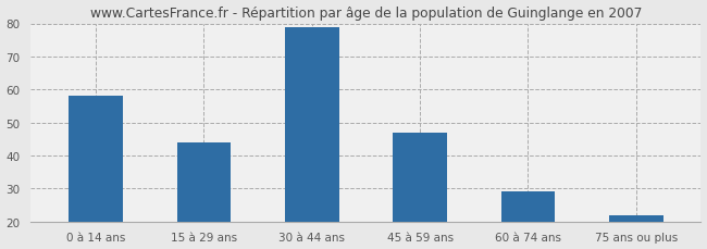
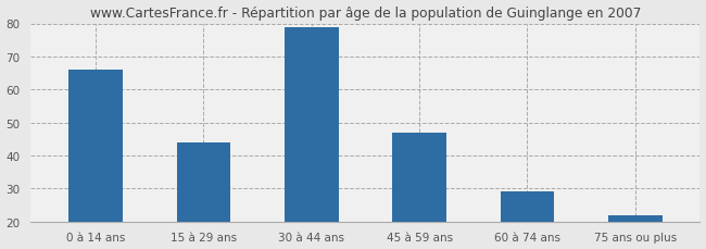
0 à 14 ans: 58 -> 66
